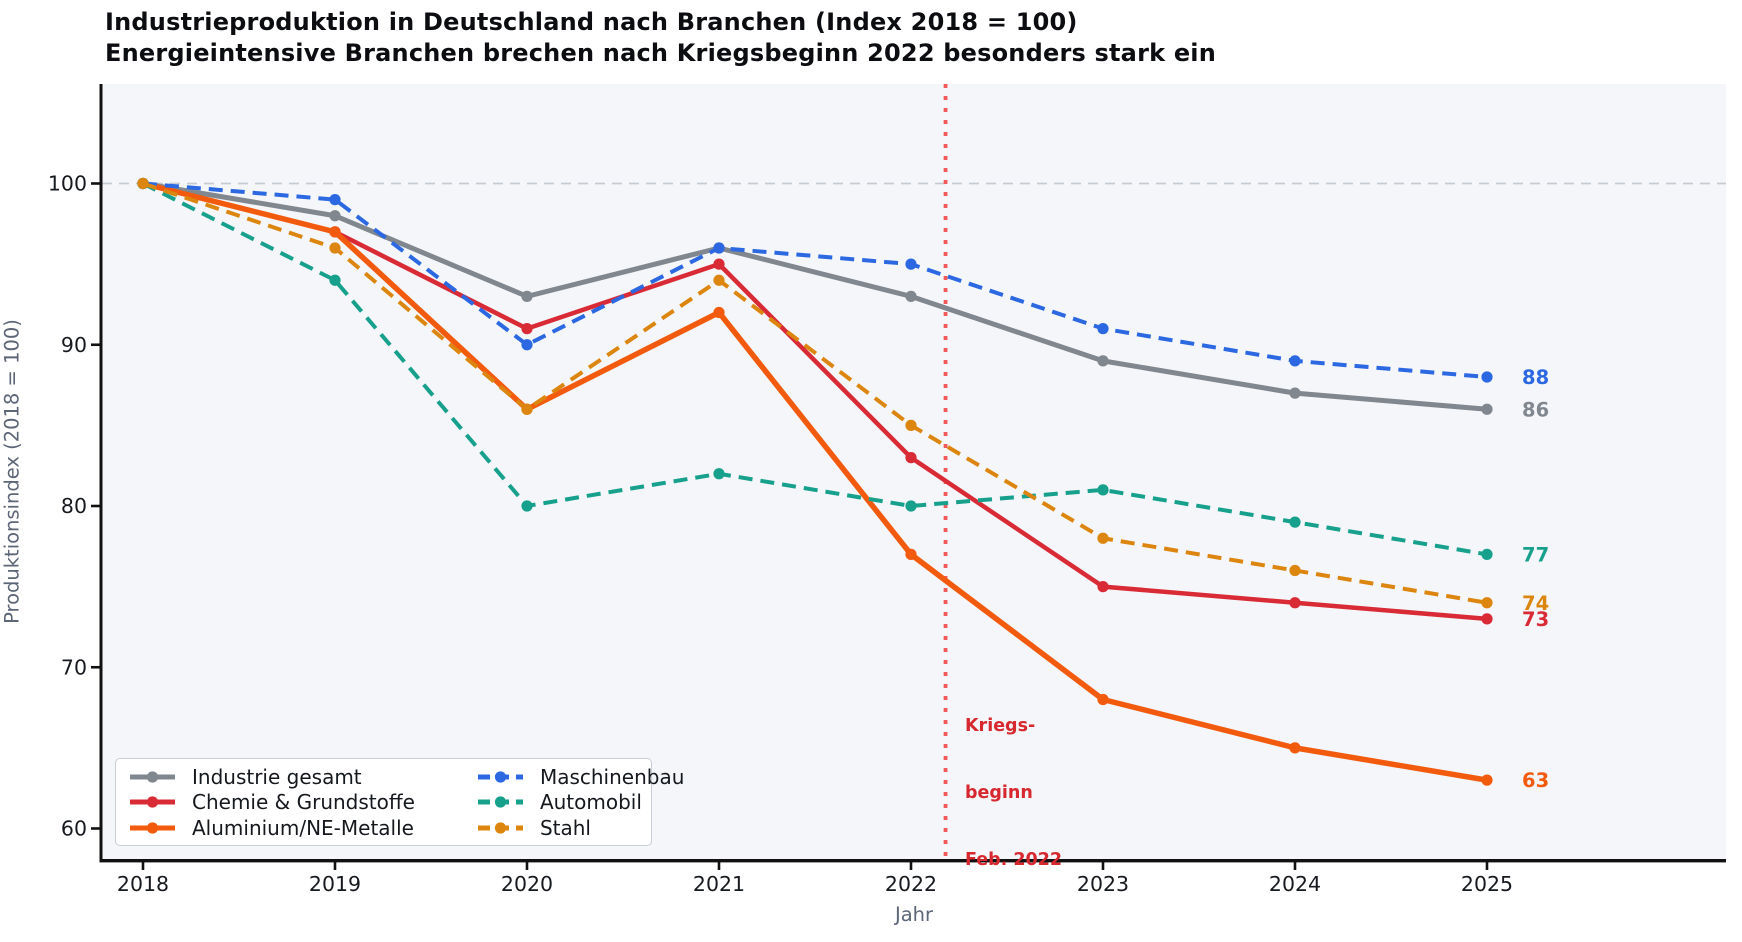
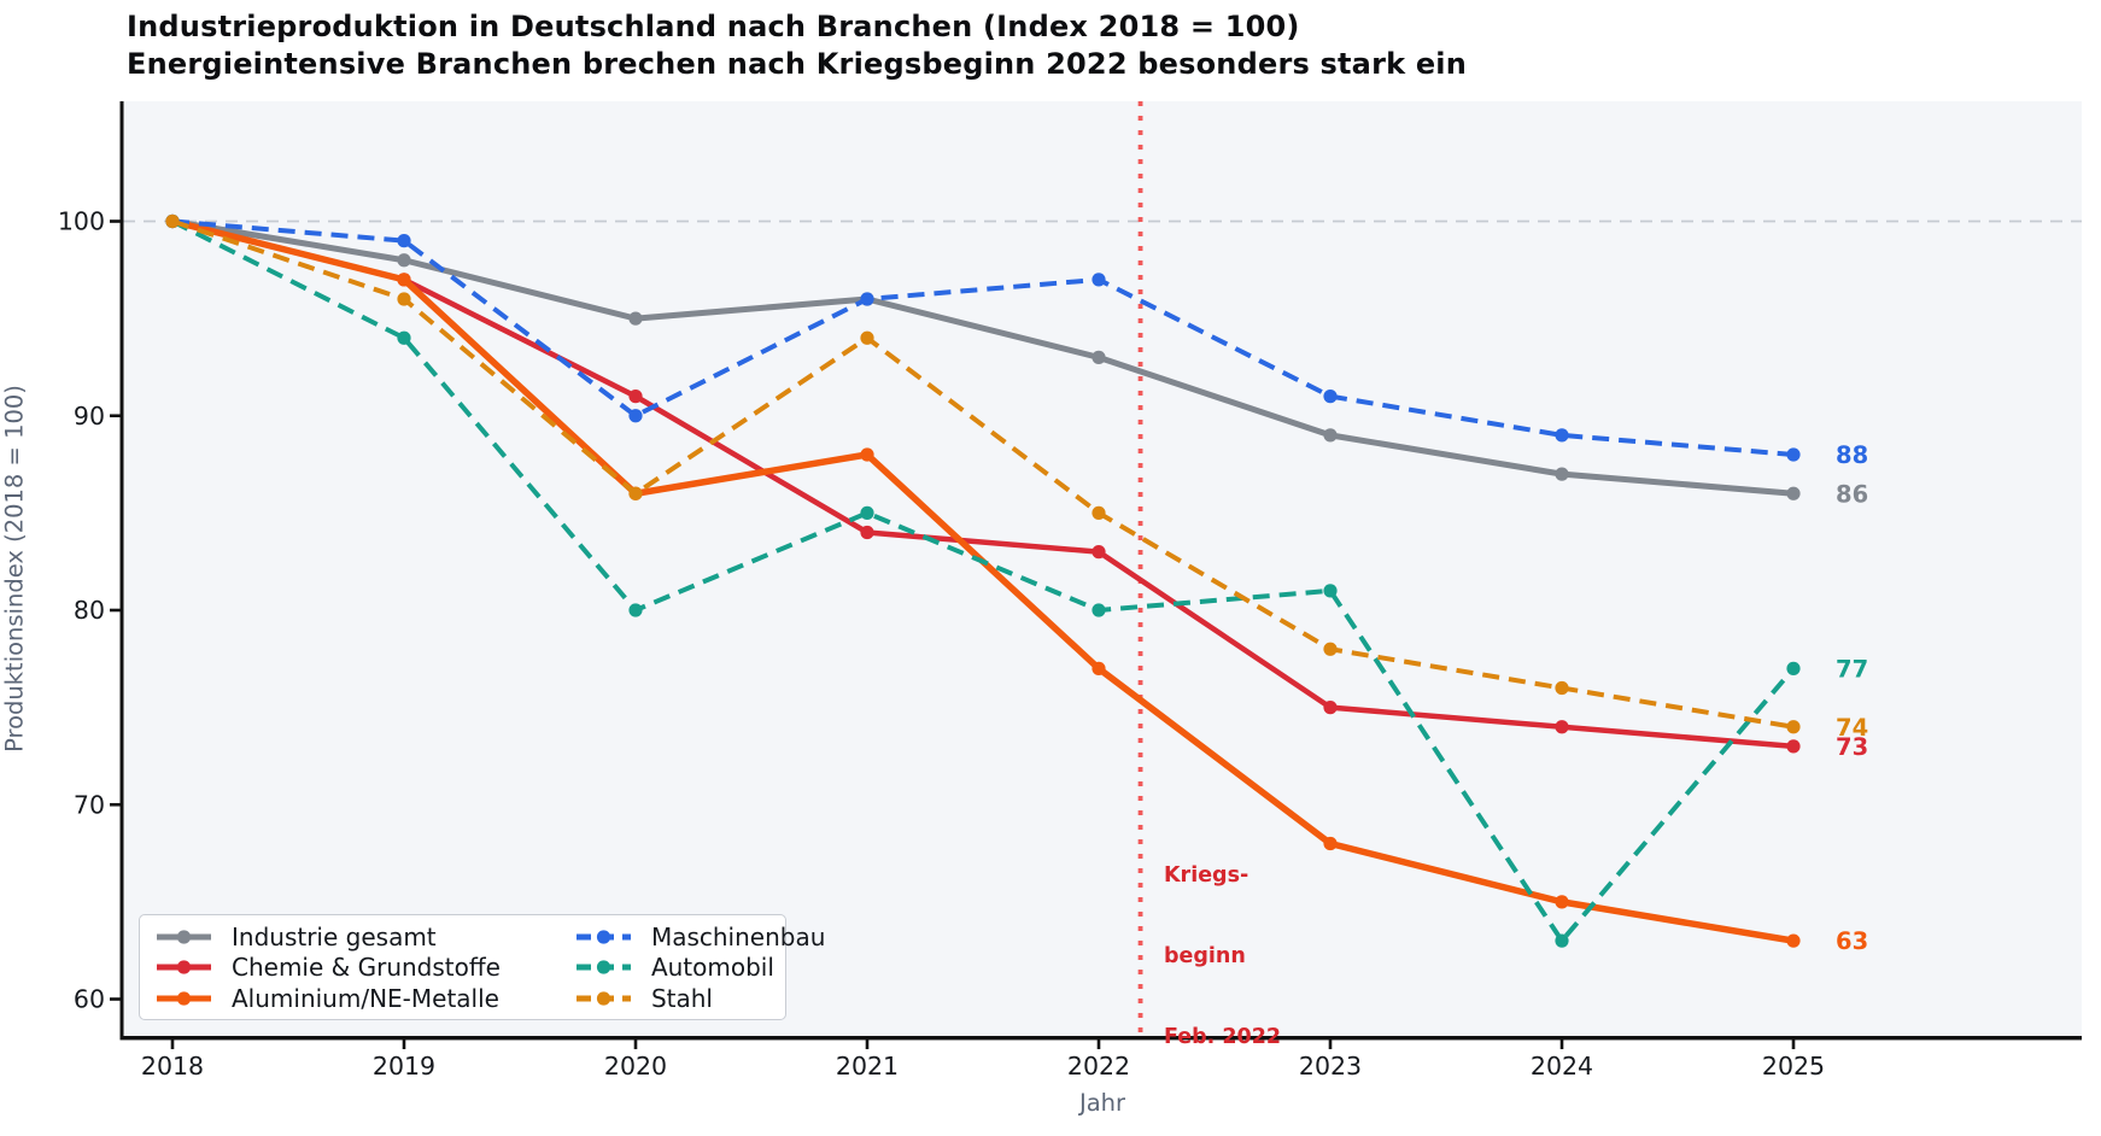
Industrie gesamt/2020: 93 -> 95
Chemie & Grundstoffe/2021: 95 -> 84
Aluminium/NE-Metalle/2021: 92 -> 88
Automobil/2021: 82 -> 85
Maschinenbau/2022: 95 -> 97
Automobil/2024: 79 -> 63
